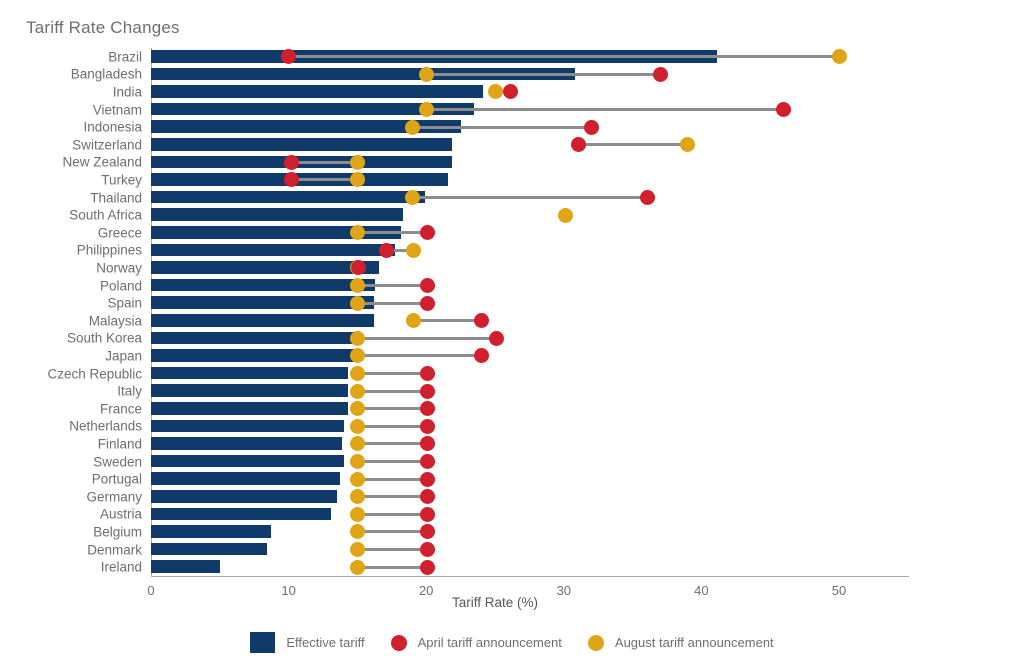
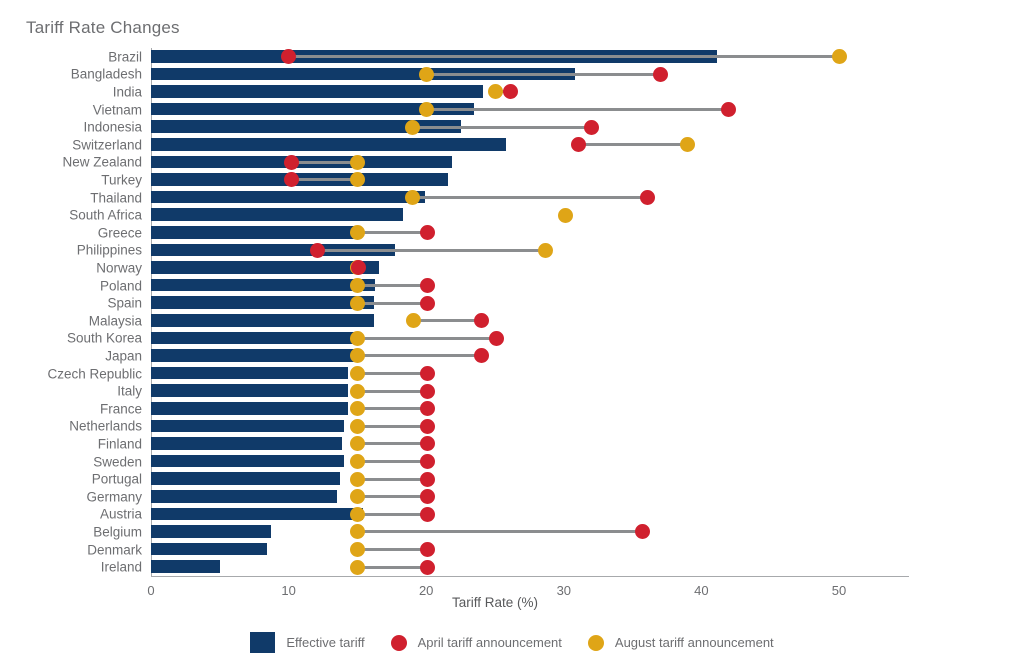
April tariff announcement/Vietnam: 46.0 -> 42.0
Effective tariff/Switzerland: 21.9 -> 25.8
Effective tariff/Greece: 18.2 -> 15.0
April tariff announcement/Philippines: 17.1 -> 12.1
August tariff announcement/Philippines: 19.1 -> 28.7
Effective tariff/Austria: 13.1 -> 15.4
April tariff announcement/Belgium: 20.1 -> 35.7
